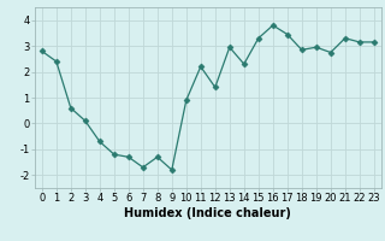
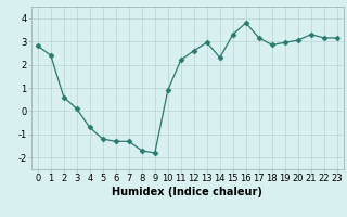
7: -1.70 -> -1.30
8: -1.30 -> -1.70
12: 1.40 -> 2.60
17: 3.45 -> 3.15
20: 2.75 -> 3.05
